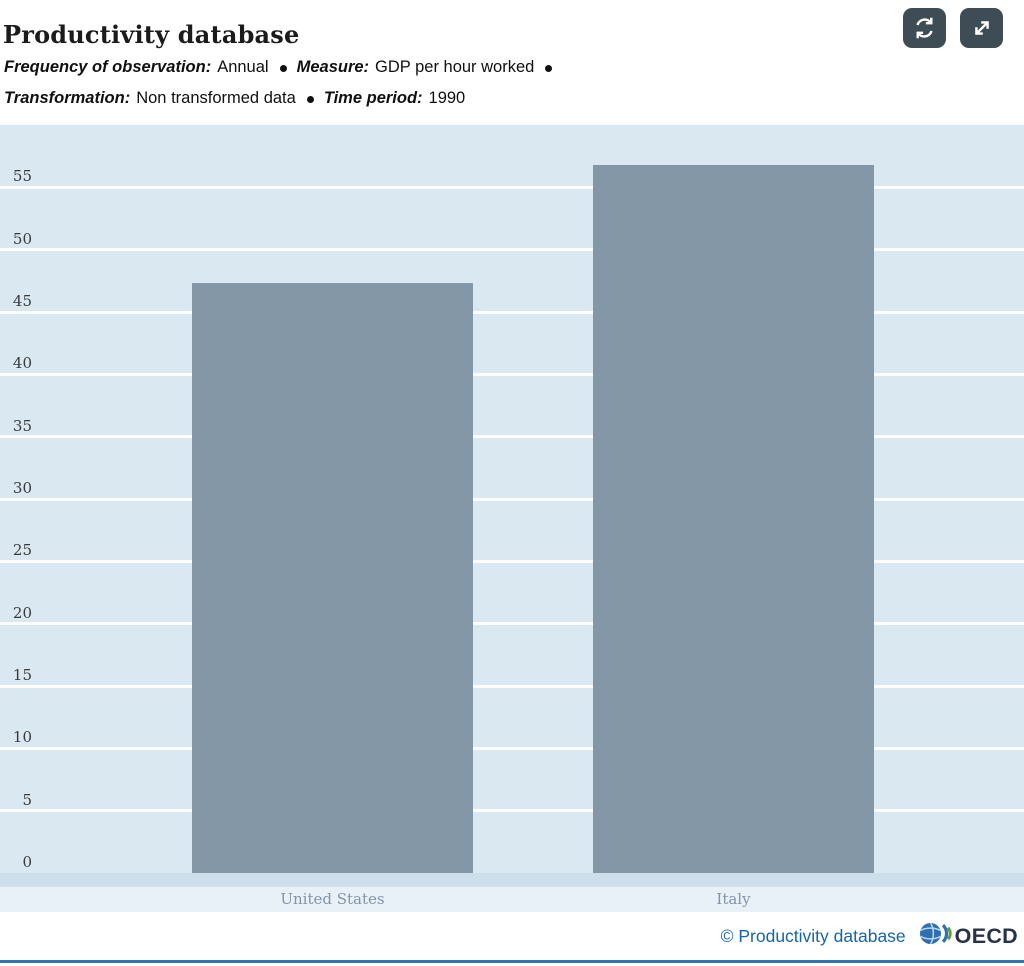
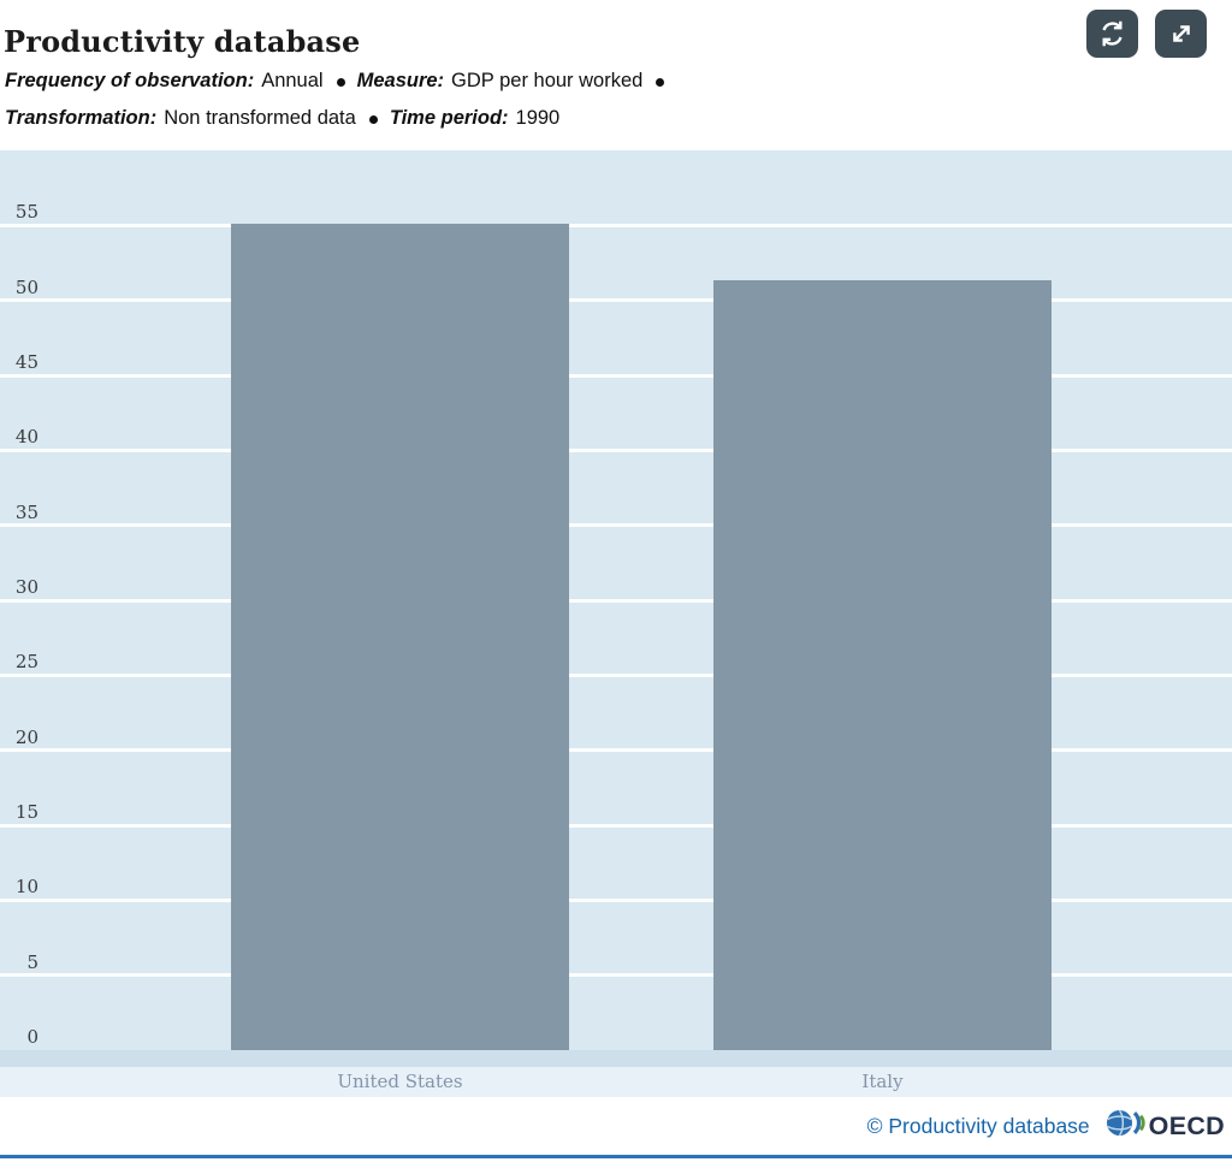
United States: 47.3 -> 55.1
Italy: 56.8 -> 51.3
